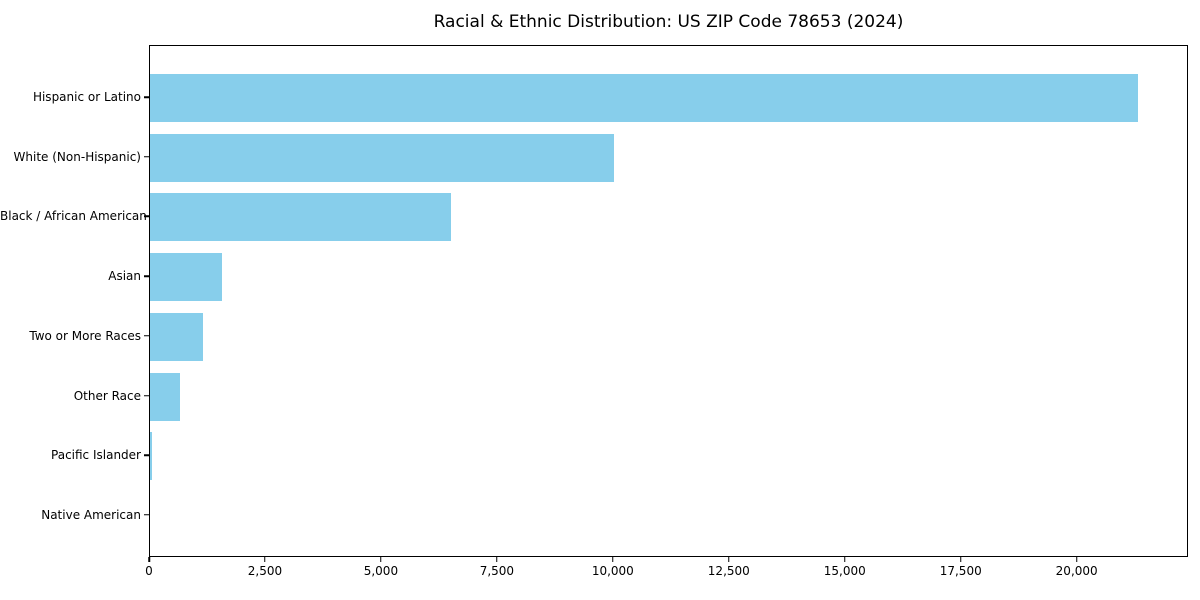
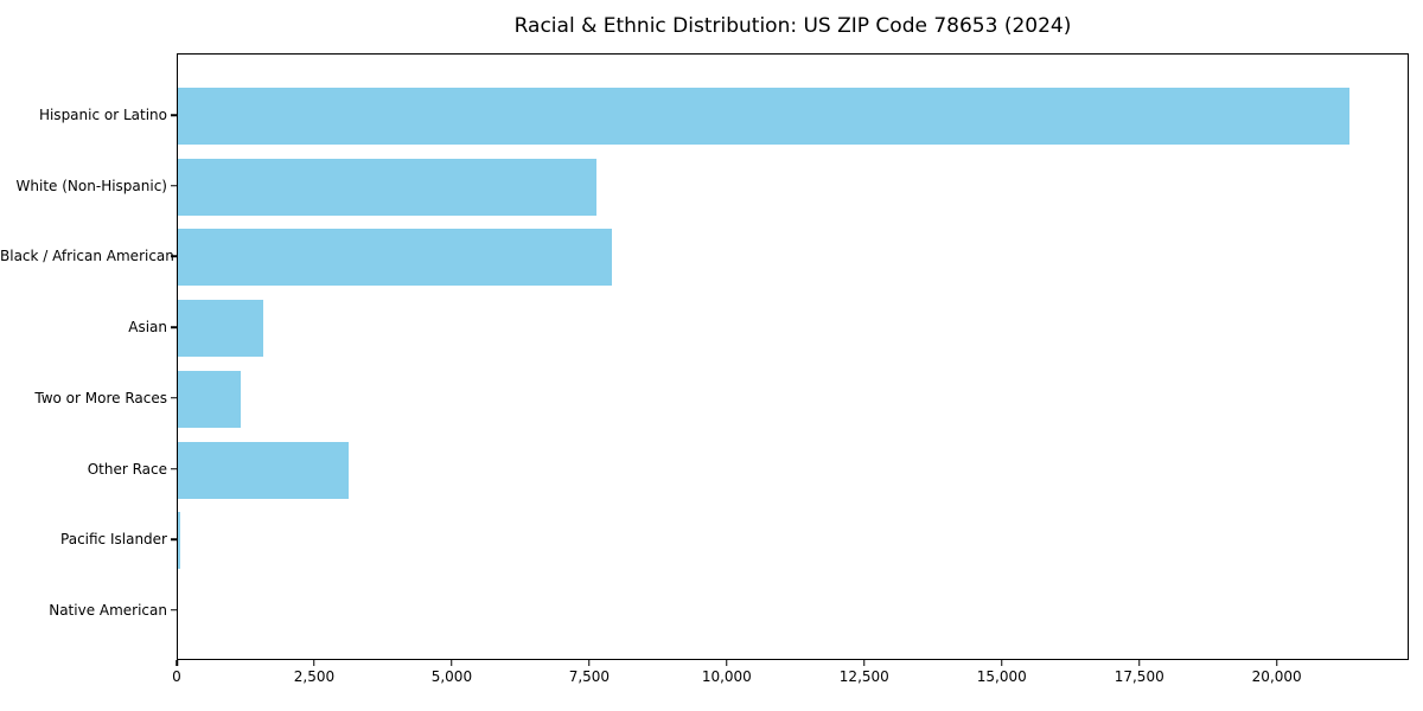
White (Non-Hispanic): 10000 -> 7600
Black / African American: 6500 -> 7900
Other Race: 600 -> 3100
